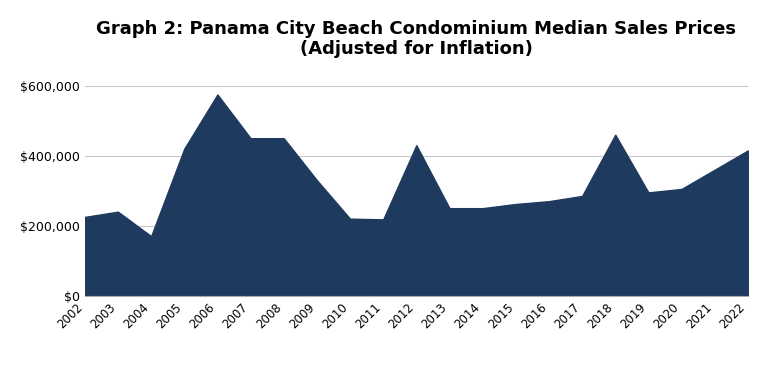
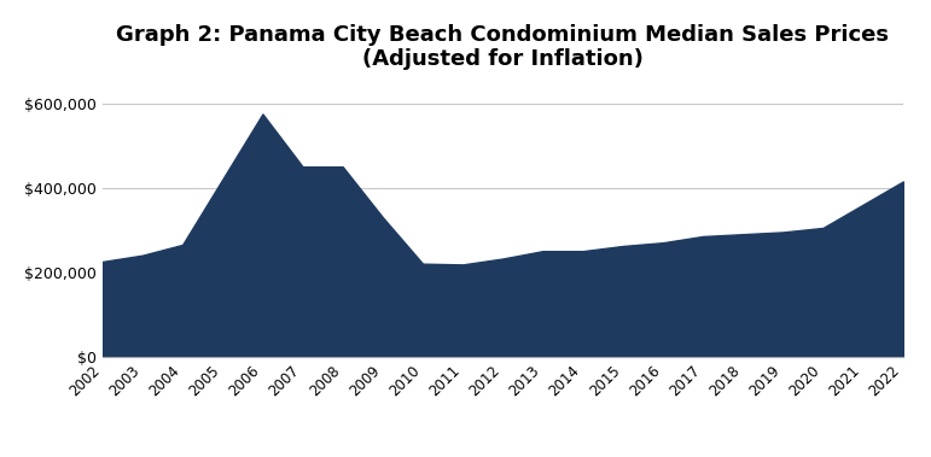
2004: $170,000 -> $265,000
2012: $430,000 -> $232,000
2018: $460,000 -> $290,000
